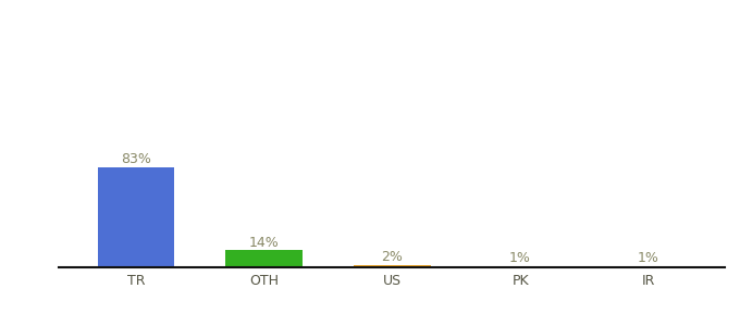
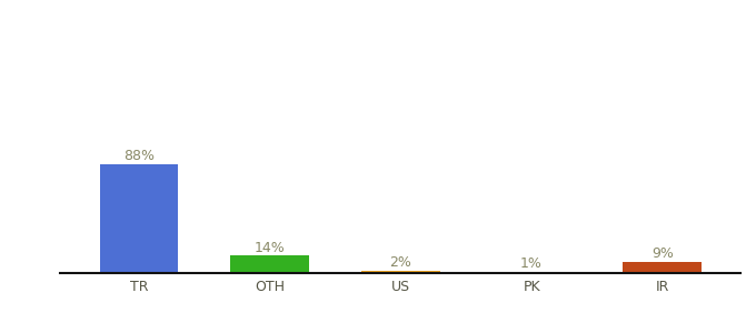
TR: 83% -> 88%
IR: 1% -> 9%
